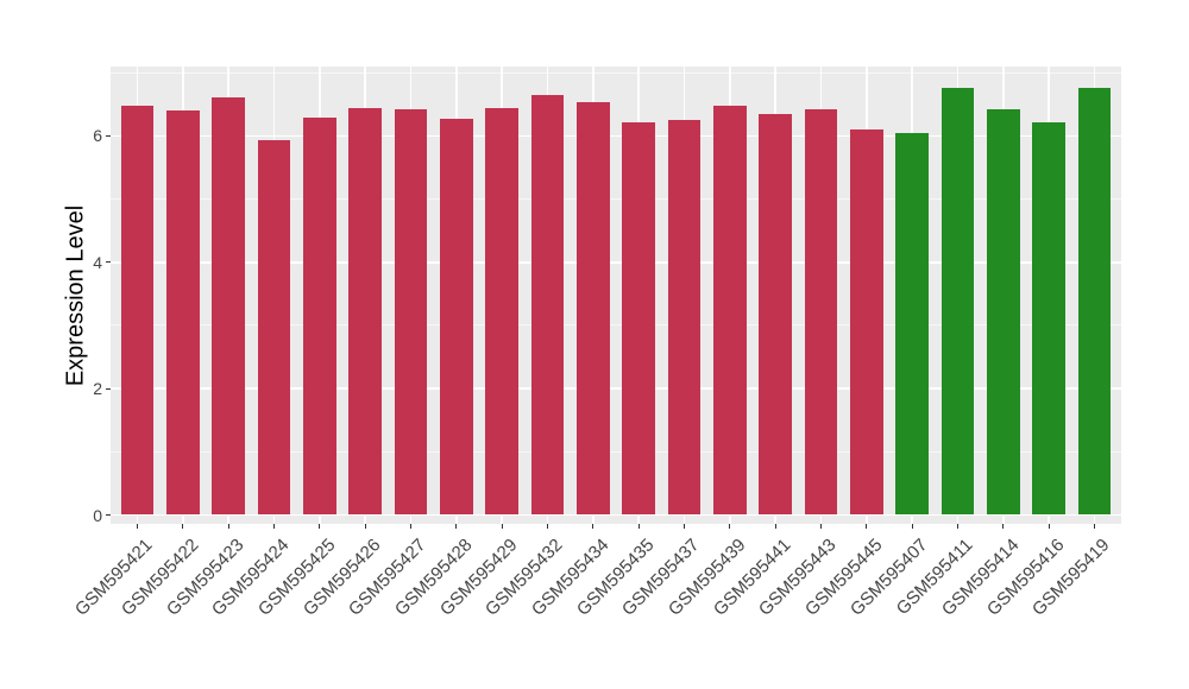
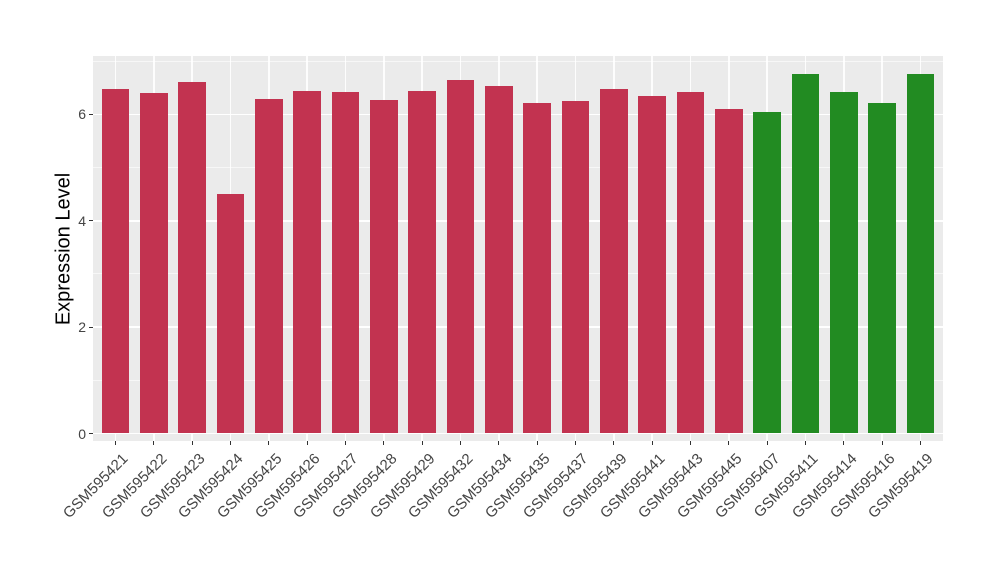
GSM595424: 5.9 -> 4.5
